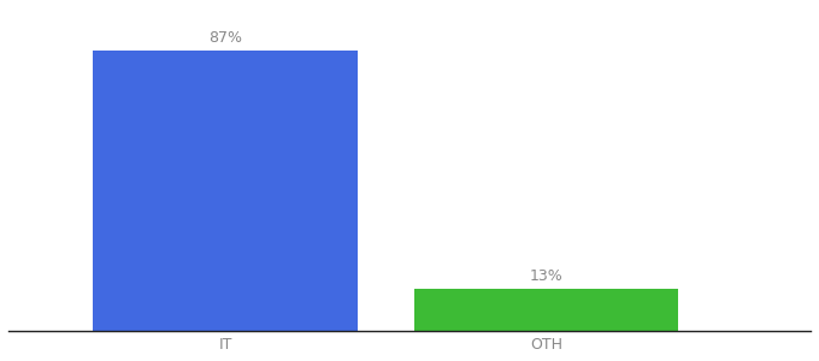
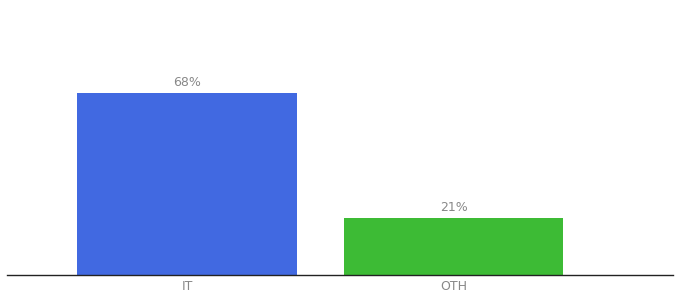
IT: 87% -> 68%
OTH: 13% -> 21%
